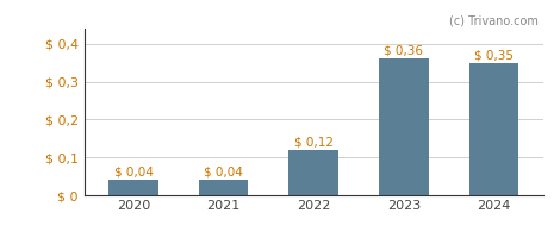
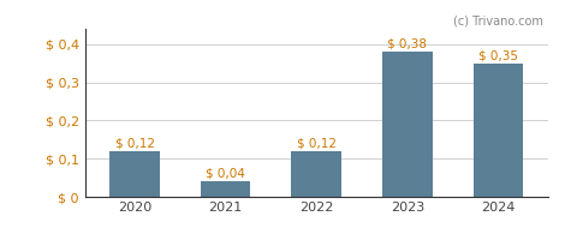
2020: 0,04 -> 0,12
2023: 0,36 -> 0,38
